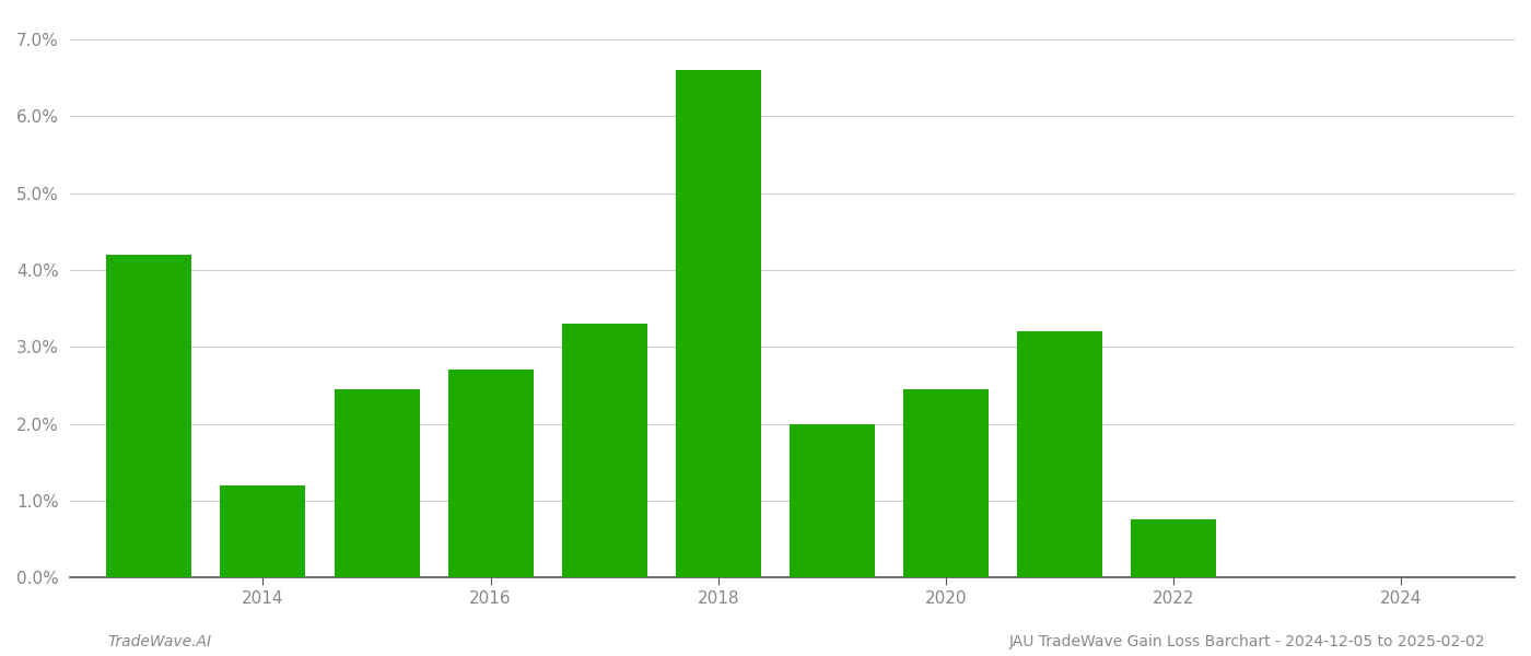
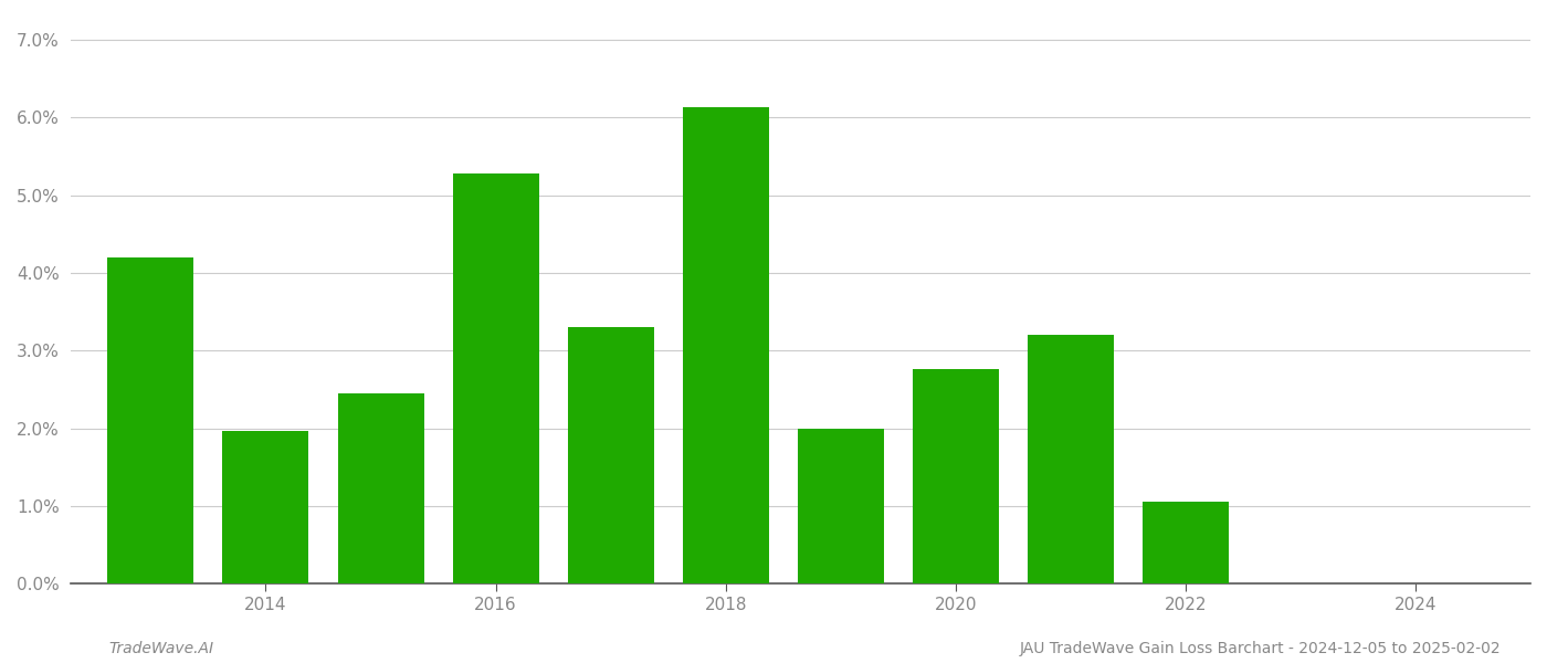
2014: 1.20% -> 1.96%
2016: 2.70% -> 5.28%
2018: 6.60% -> 6.14%
2020: 2.45% -> 2.76%
2022: 0.75% -> 1.06%
